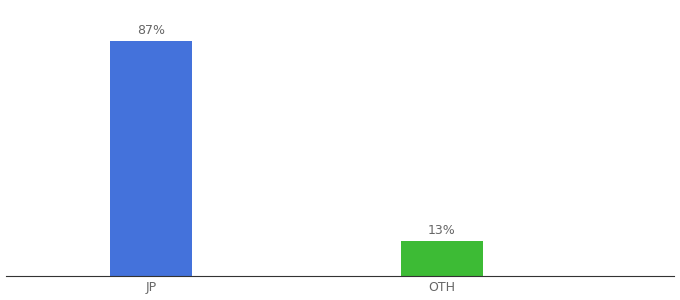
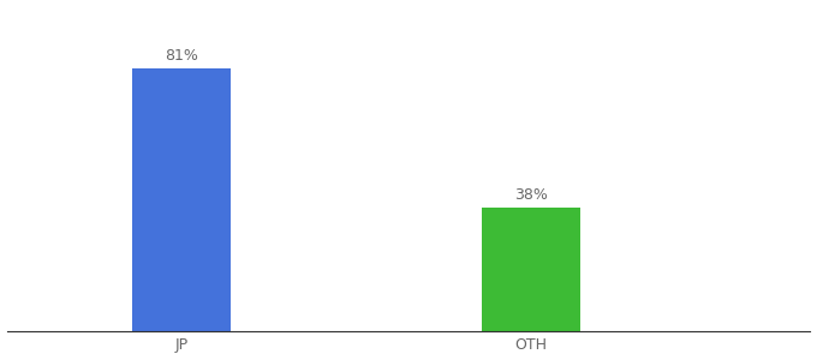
JP: 87% -> 81%
OTH: 13% -> 38%
